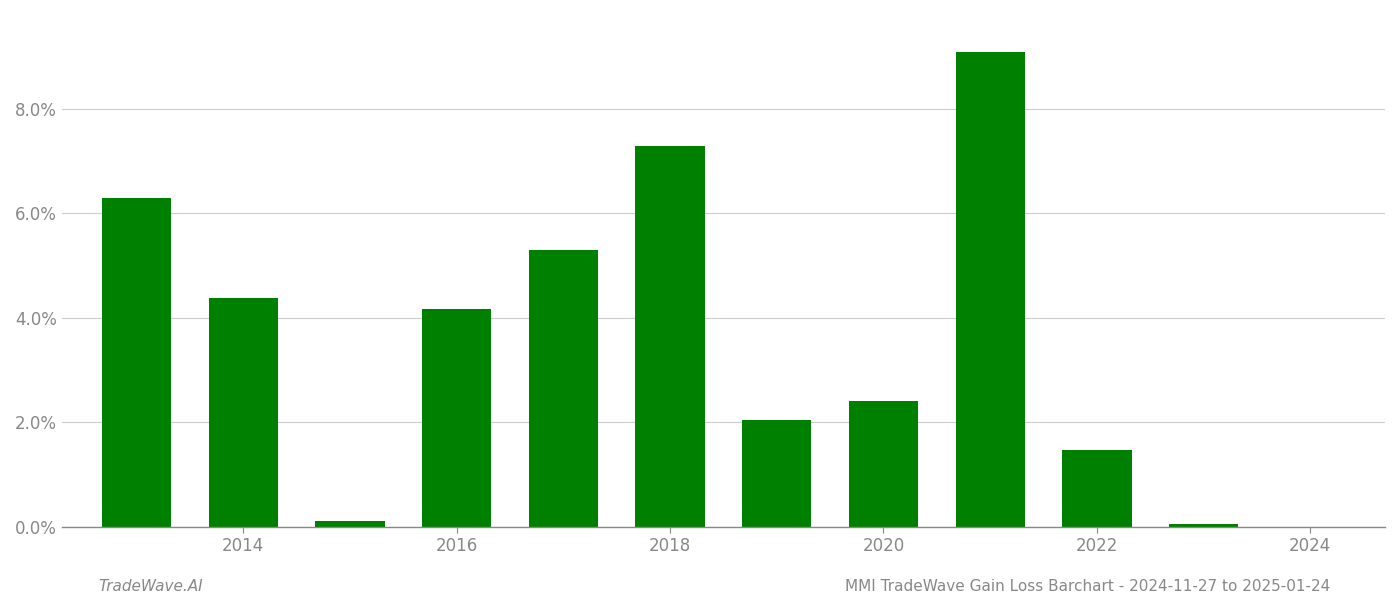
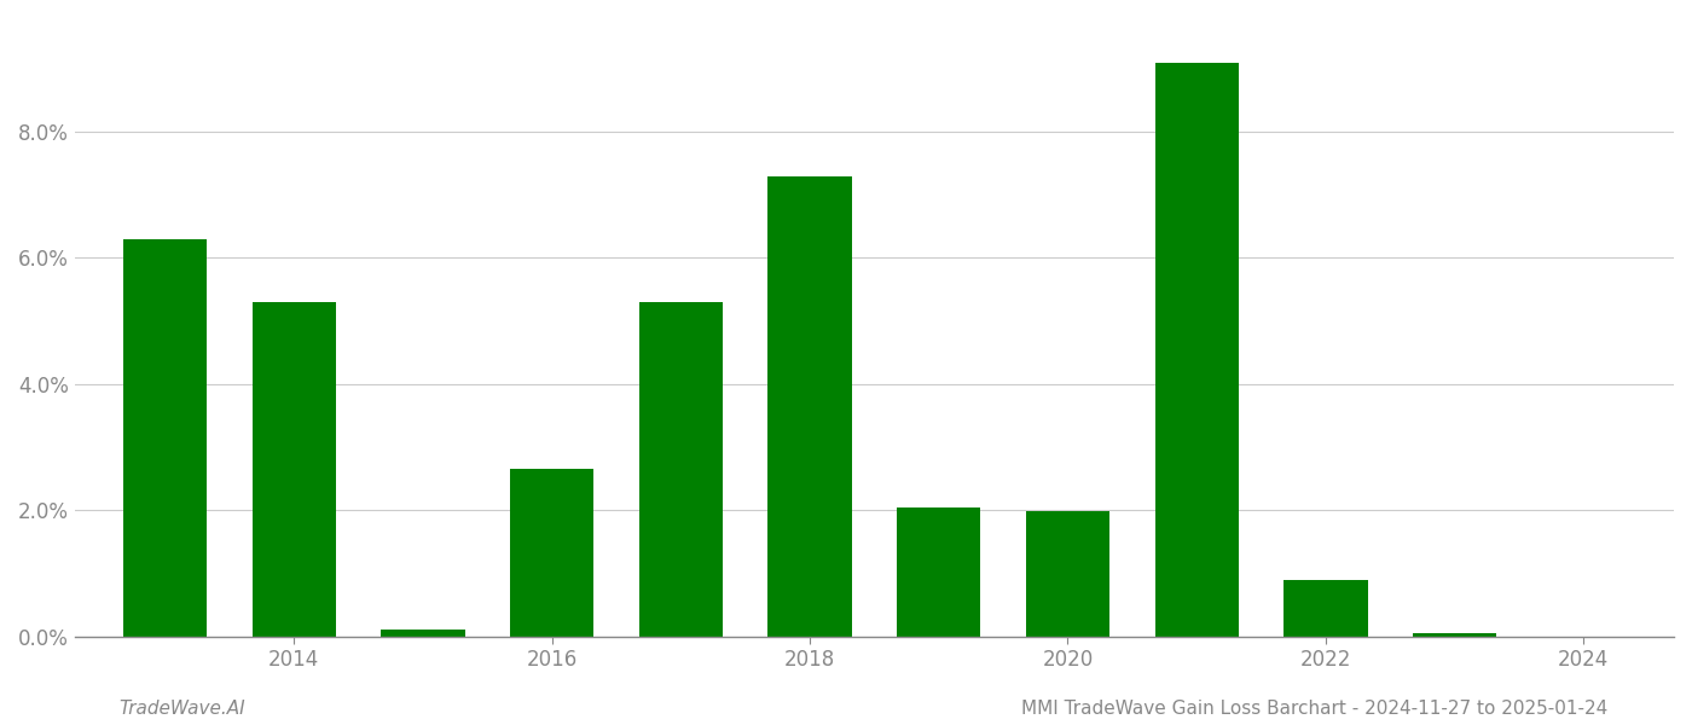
2014: 4.38% -> 5.30%
2016: 4.16% -> 2.65%
2020: 2.40% -> 1.98%
2022: 1.46% -> 0.90%
